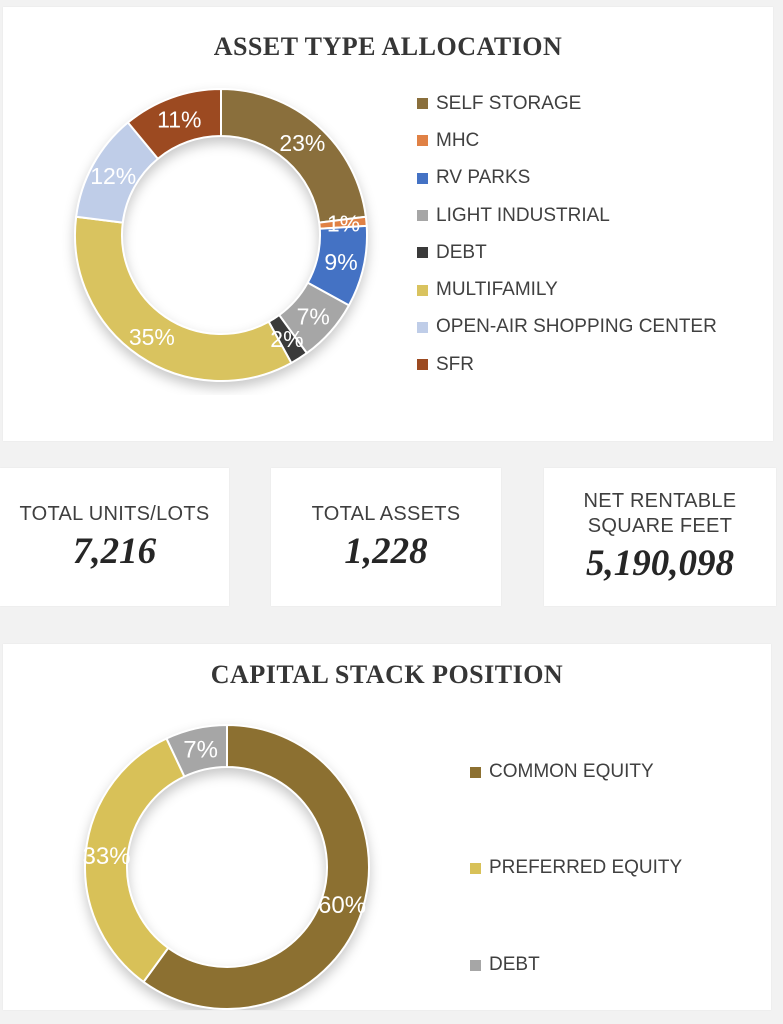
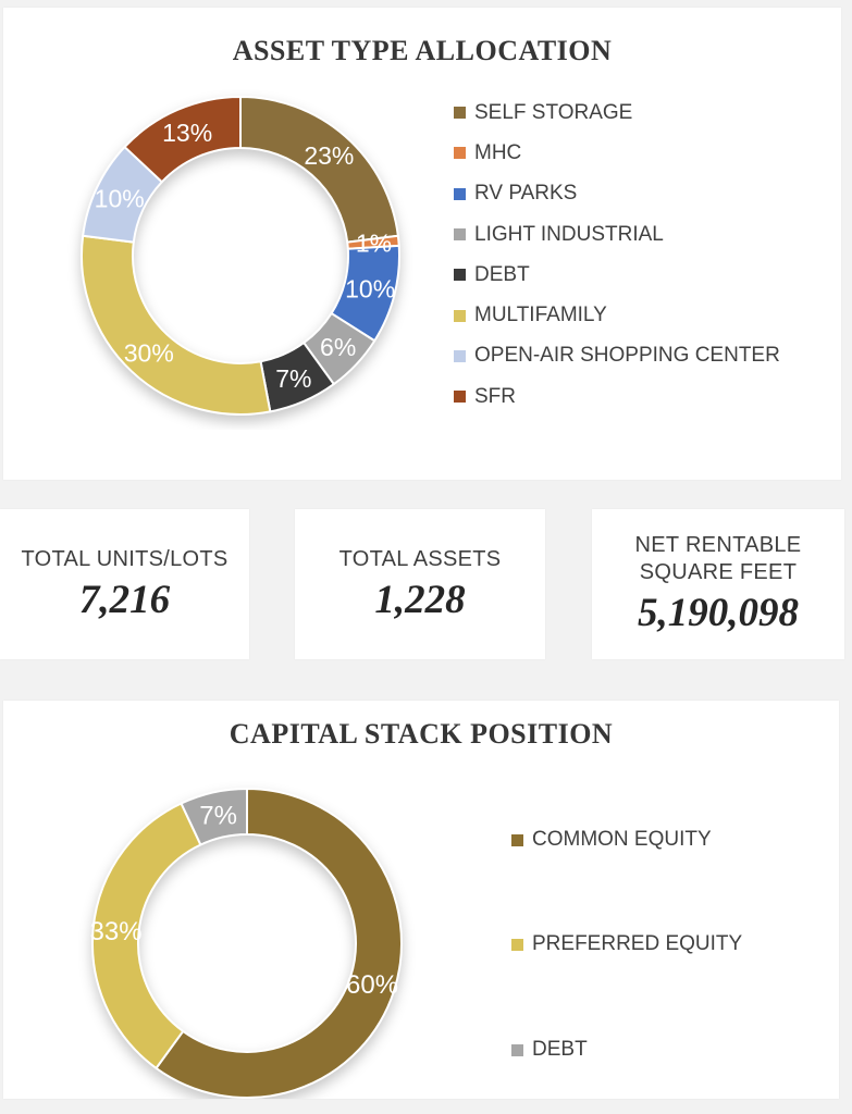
ASSET TYPE ALLOCATION/RV PARKS: 9% -> 10%
ASSET TYPE ALLOCATION/LIGHT INDUSTRIAL: 7% -> 6%
ASSET TYPE ALLOCATION/DEBT: 2% -> 7%
ASSET TYPE ALLOCATION/MULTIFAMILY: 35% -> 30%
ASSET TYPE ALLOCATION/OPEN-AIR SHOPPING CENTER: 12% -> 10%
ASSET TYPE ALLOCATION/SFR: 11% -> 13%
